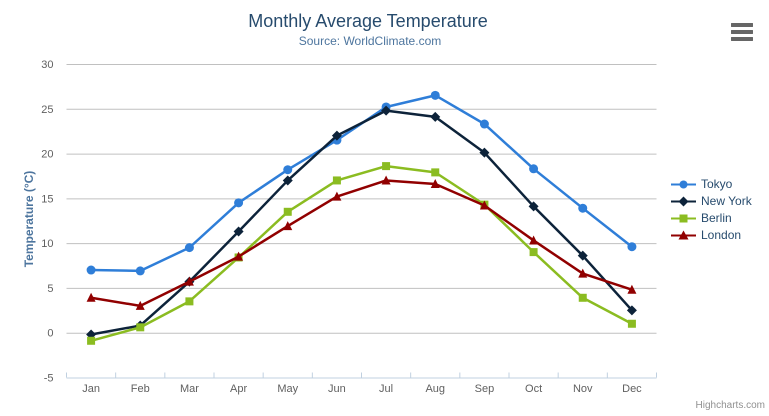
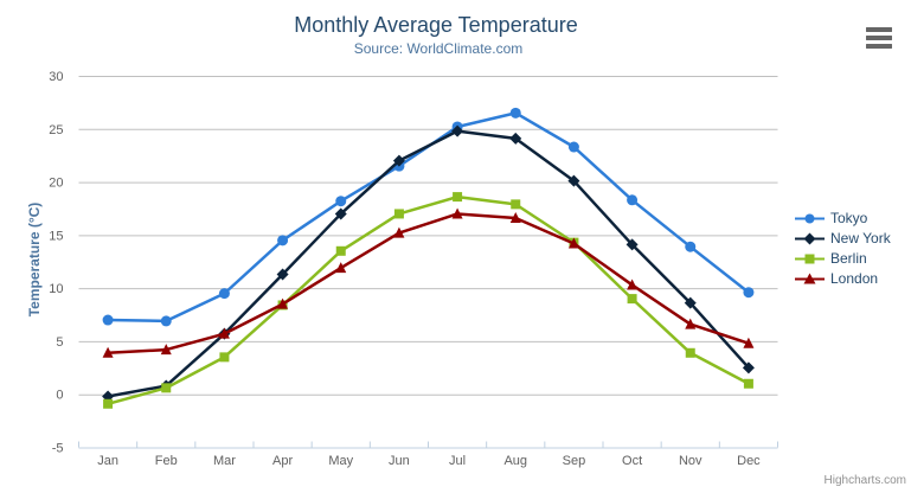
London/Feb: 3 -> 4
